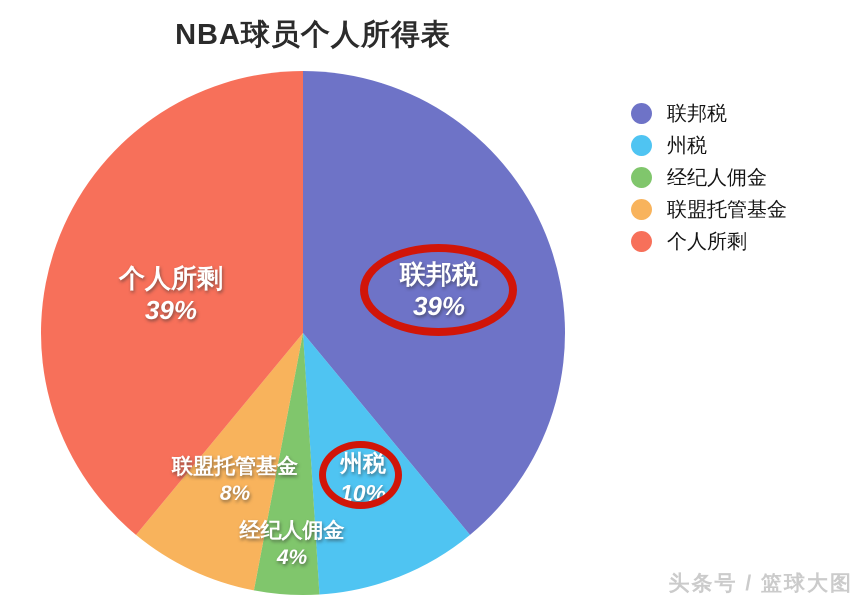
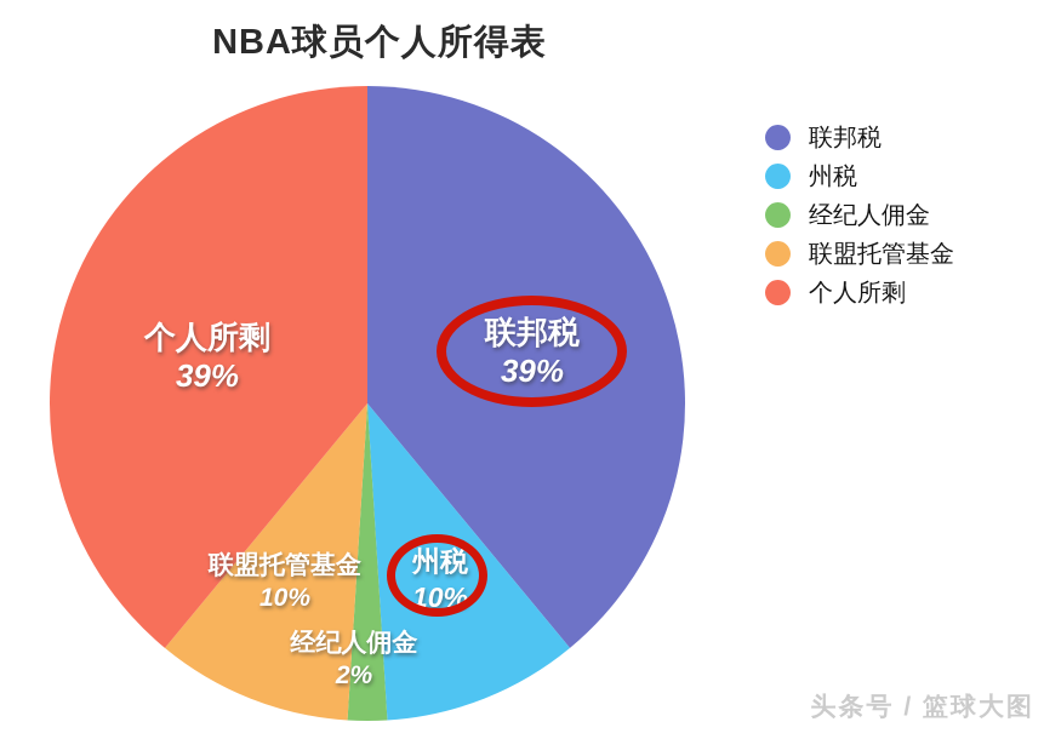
经纪人佣金: 4% -> 2%
联盟托管基金: 8% -> 10%
